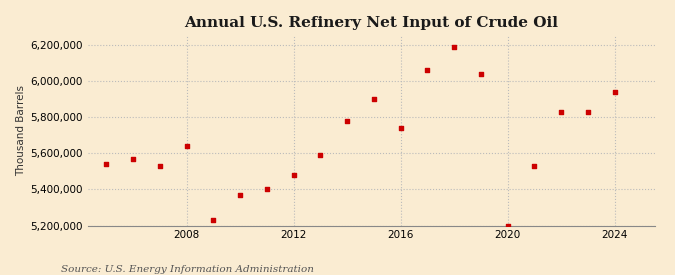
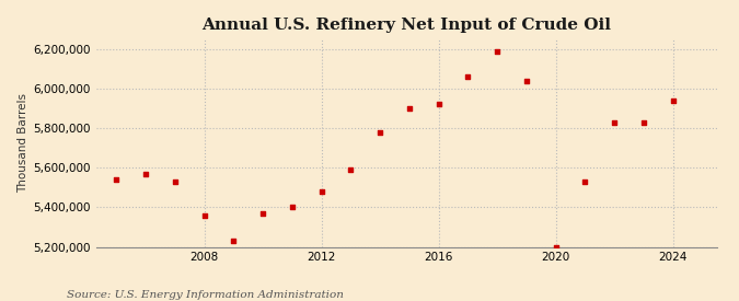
2008: 5,640,000 -> 5,360,000
2016: 5,740,000 -> 5,920,000
